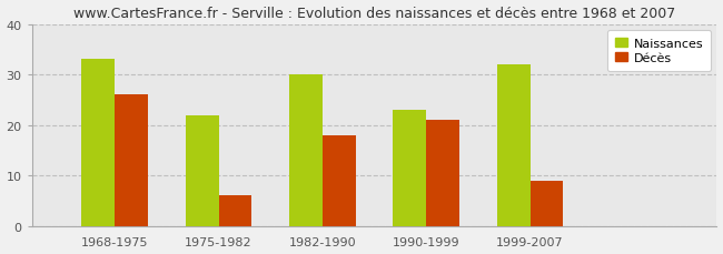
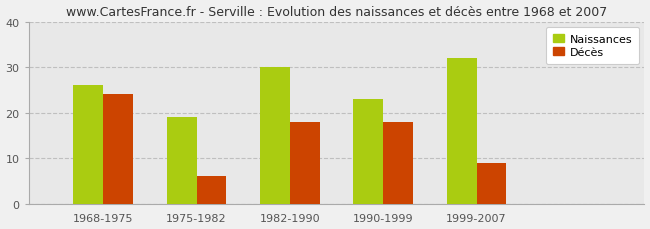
Naissances/1968-1975: 33 -> 26
Décès/1968-1975: 26 -> 24
Naissances/1975-1982: 22 -> 19
Décès/1990-1999: 21 -> 18
